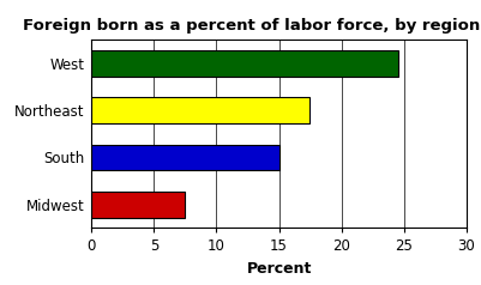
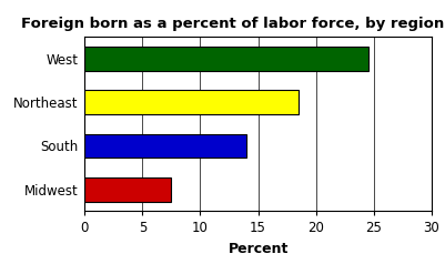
Northeast: 17.4 -> 18.5
South: 15.0 -> 14.0
